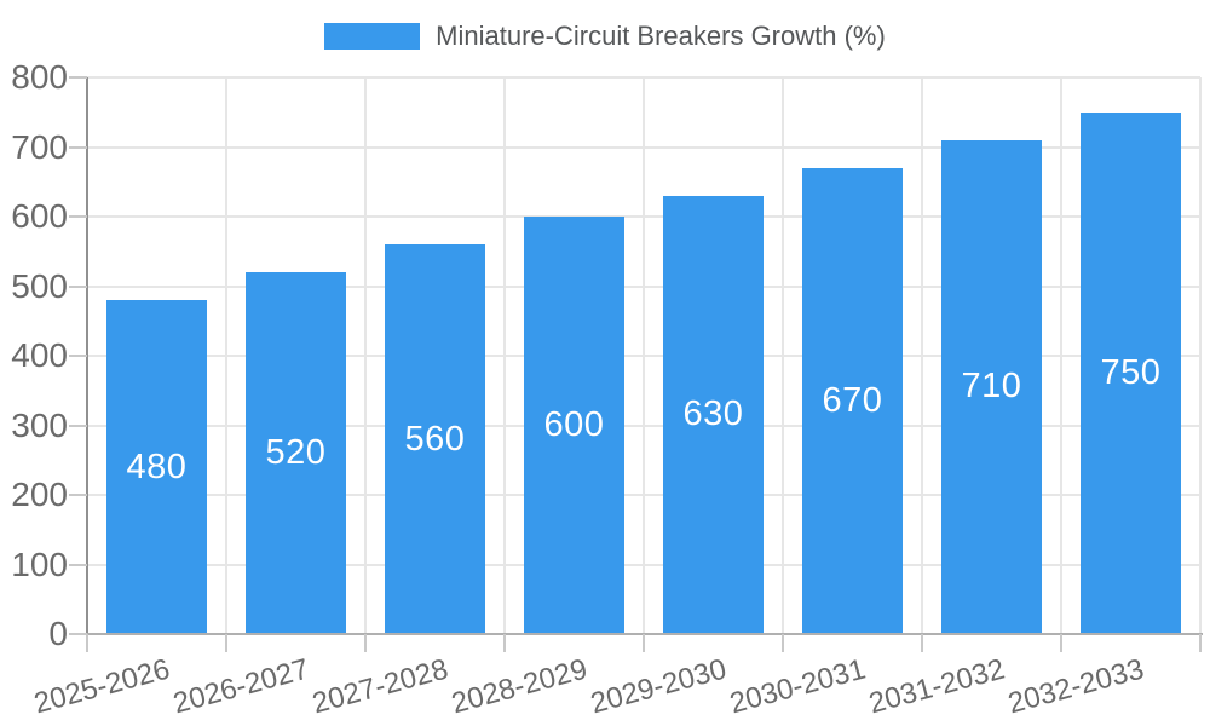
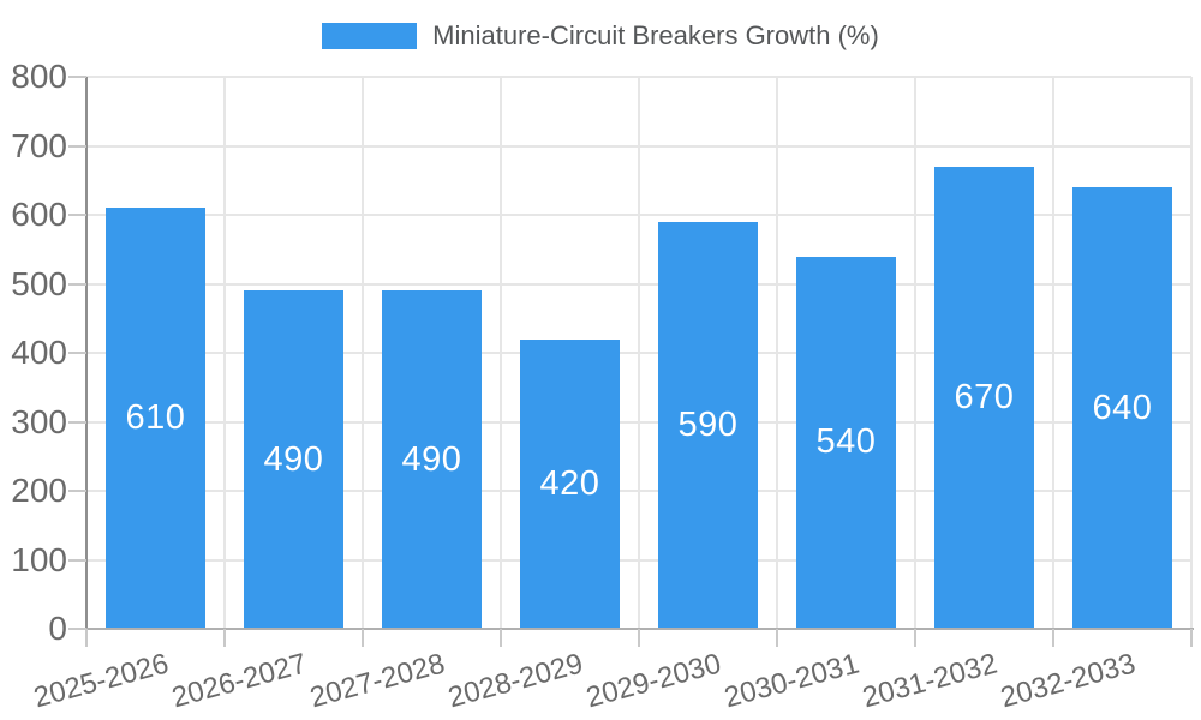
2025-2026: 480 -> 610
2026-2027: 520 -> 490
2027-2028: 560 -> 490
2028-2029: 600 -> 420
2029-2030: 630 -> 590
2030-2031: 670 -> 540
2031-2032: 710 -> 670
2032-2033: 750 -> 640
